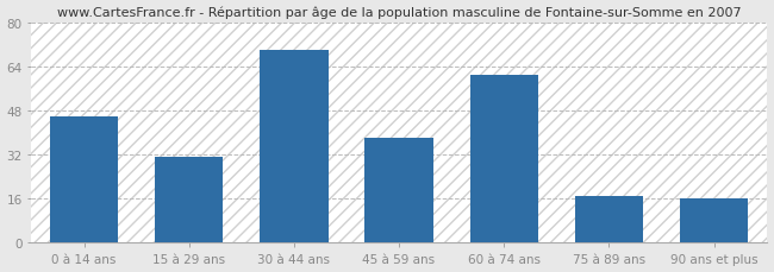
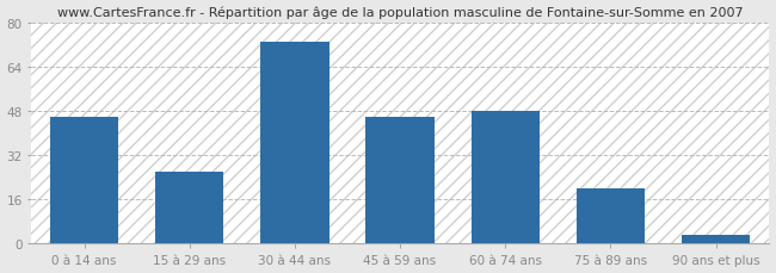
15 à 29 ans: 31 -> 26
30 à 44 ans: 70 -> 73
45 à 59 ans: 38 -> 46
60 à 74 ans: 61 -> 48
75 à 89 ans: 17 -> 20
90 ans et plus: 16 -> 3
